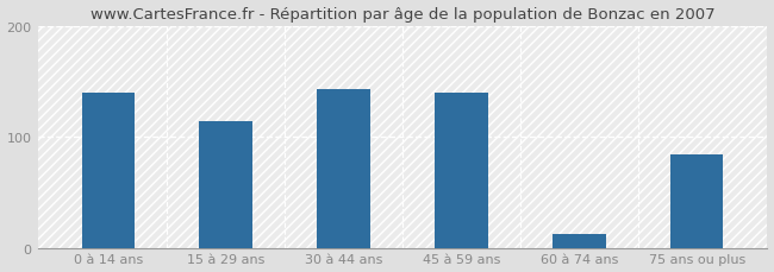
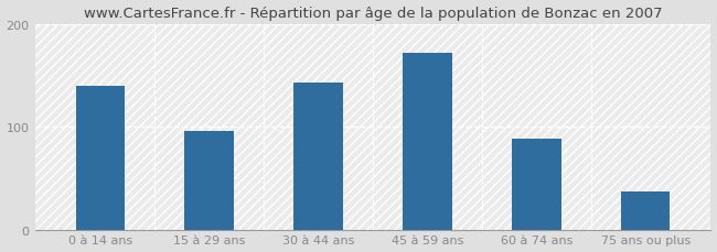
15 à 29 ans: 114 -> 96
45 à 59 ans: 140 -> 172
60 à 74 ans: 12 -> 88
75 ans ou plus: 84 -> 37
